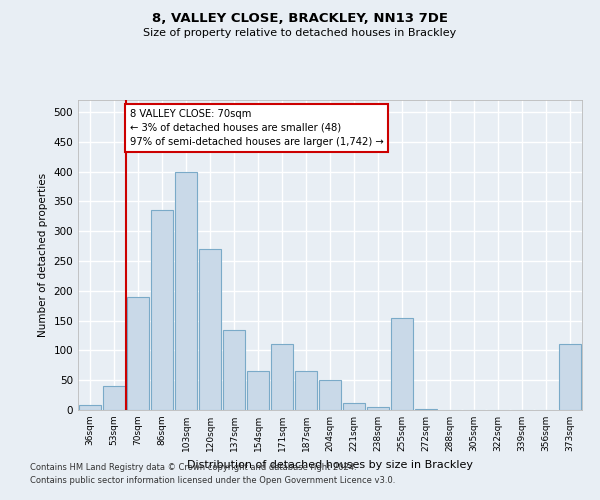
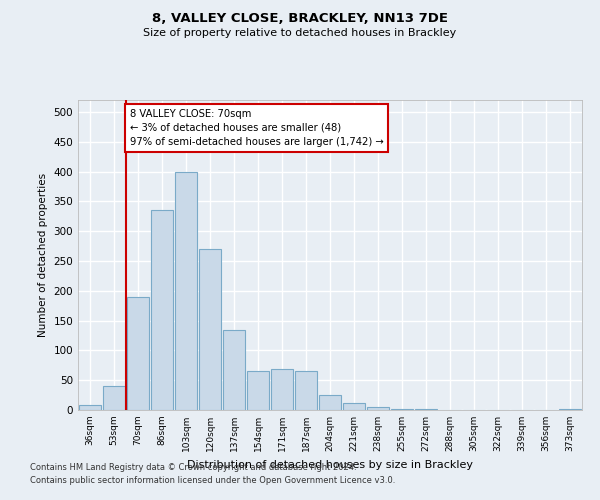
171sqm: 110 -> 68
204sqm: 50 -> 25
255sqm: 154 -> 2
373sqm: 110 -> 1
